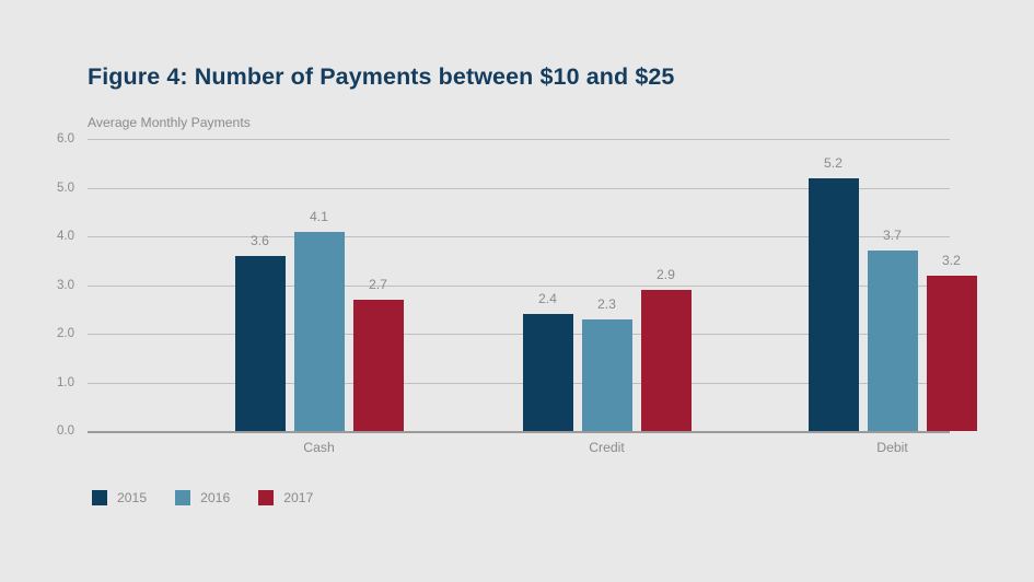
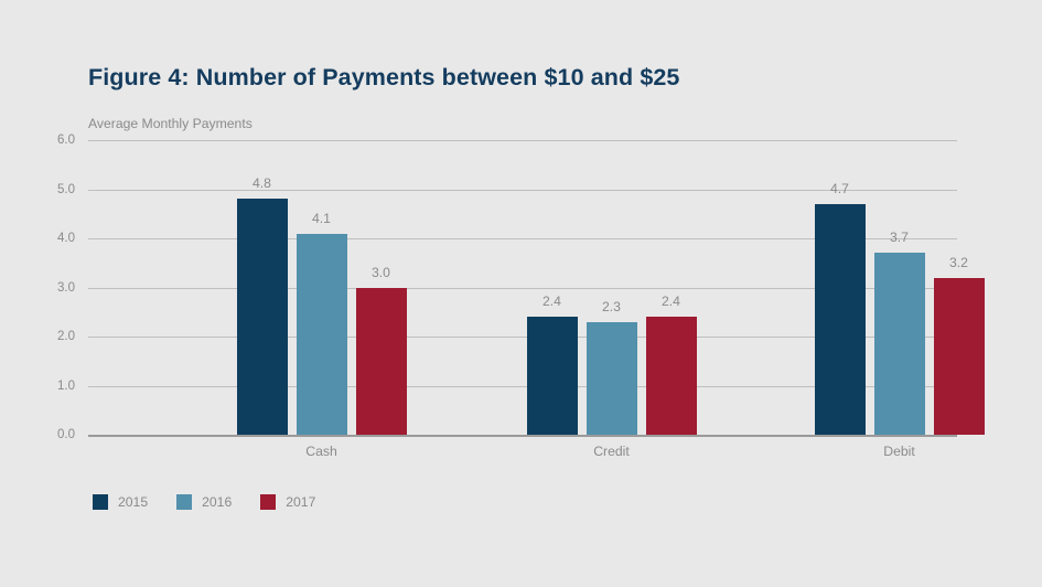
2015/Cash: 3.6 -> 4.8
2017/Cash: 2.7 -> 3.0
2017/Credit: 2.9 -> 2.4
2015/Debit: 5.2 -> 4.7
